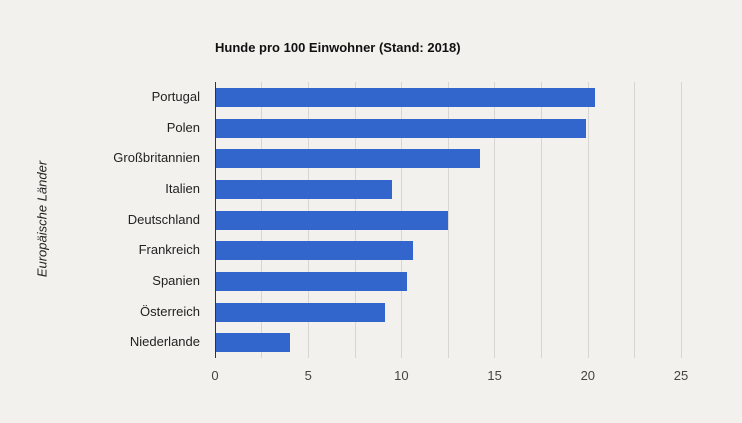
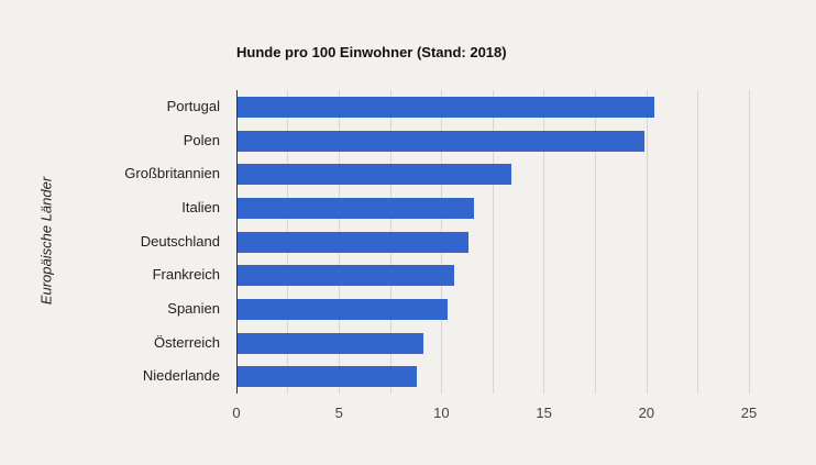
Großbritannien: 14.2 -> 13.4
Italien: 9.5 -> 11.6
Deutschland: 12.5 -> 11.3
Niederlande: 4.0 -> 8.8
